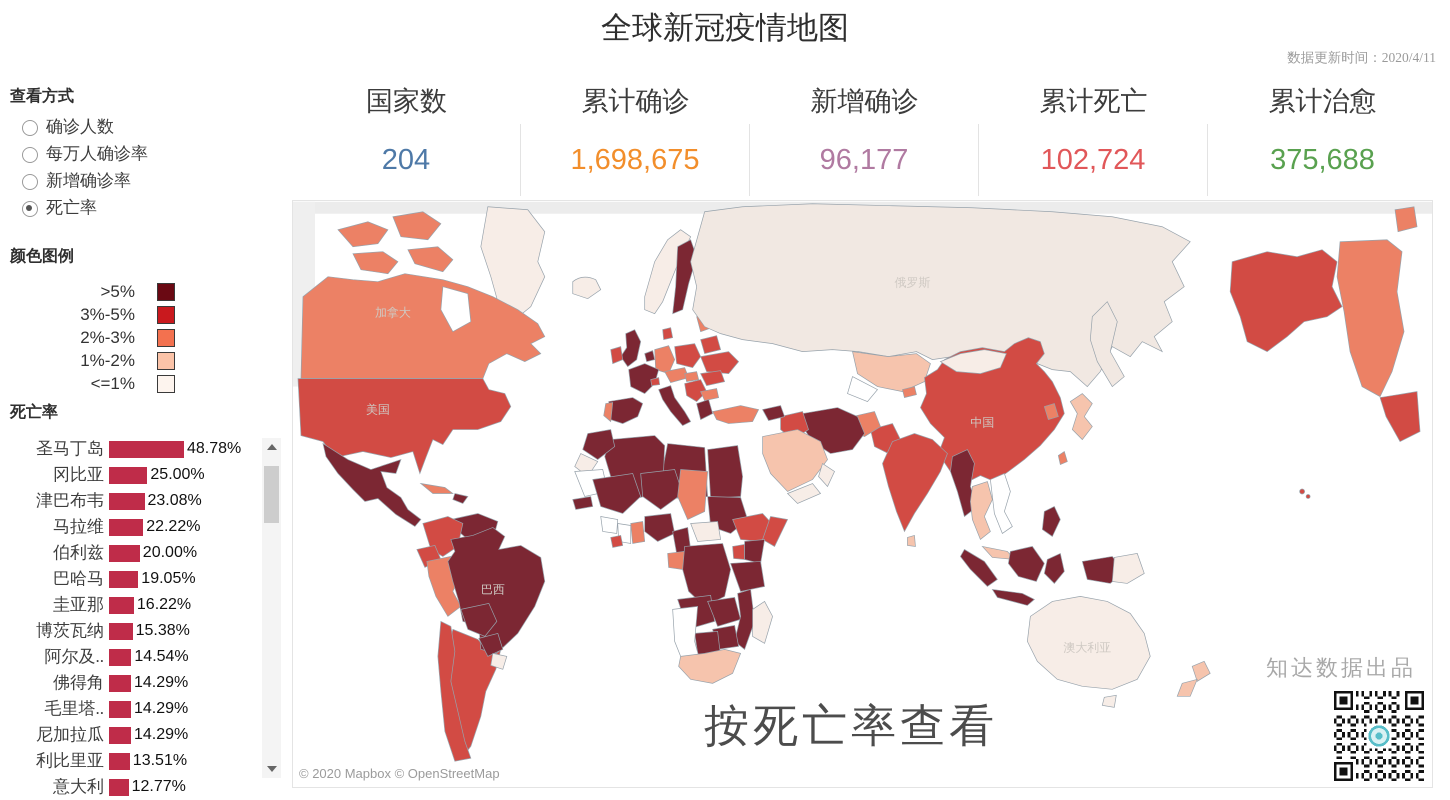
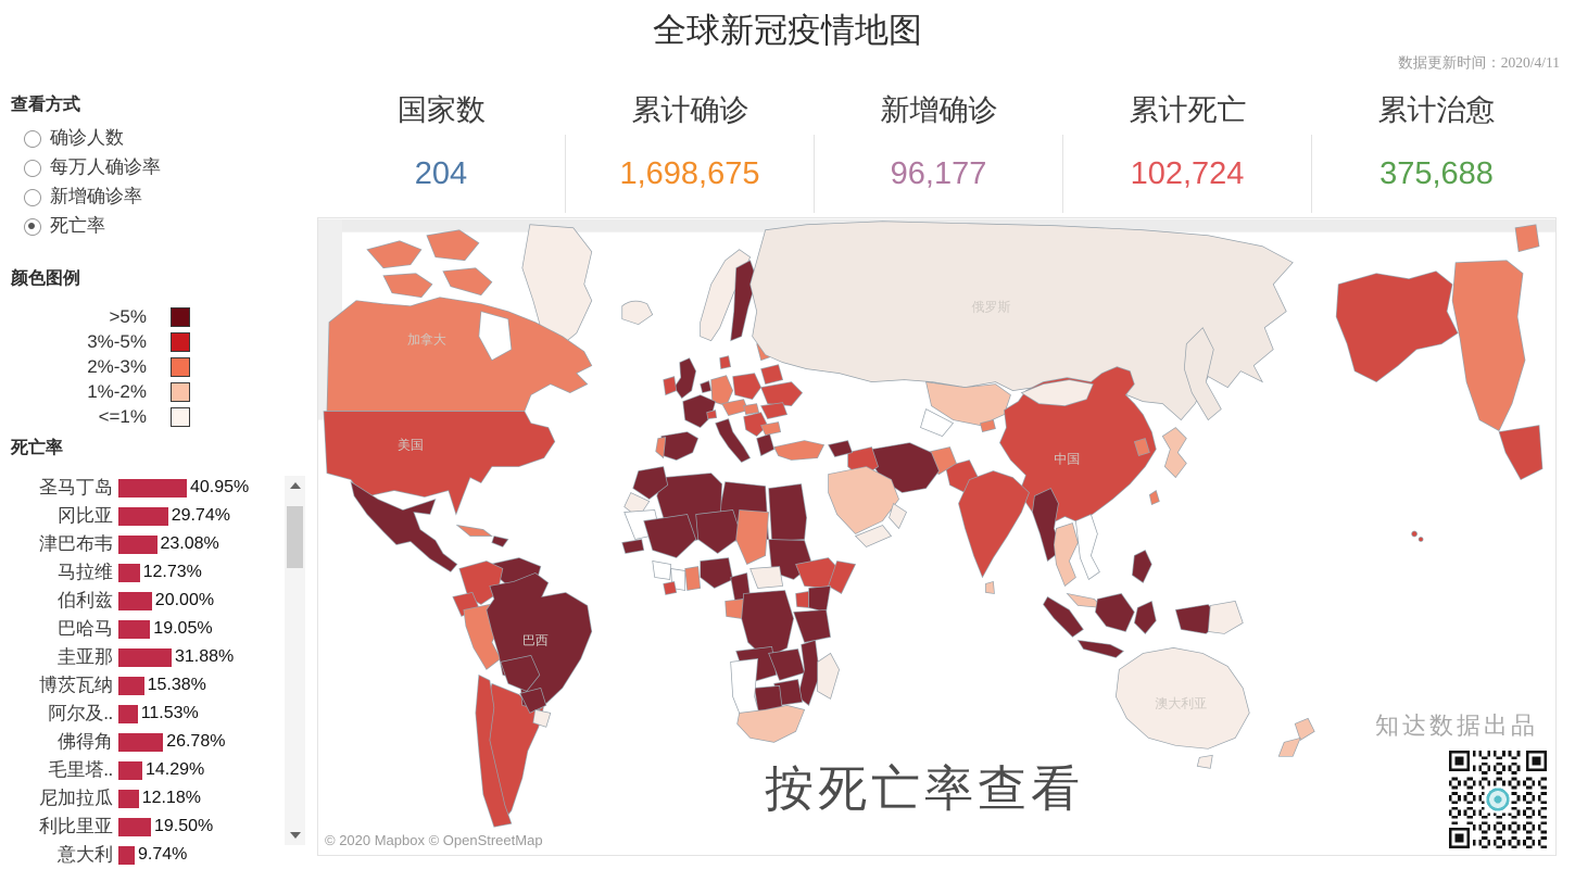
死亡率/圣马丁岛: 48.78% -> 40.95%
死亡率/冈比亚: 25.00% -> 29.74%
死亡率/马拉维: 22.22% -> 12.73%
死亡率/圭亚那: 16.22% -> 31.88%
死亡率/阿尔及..: 14.54% -> 11.53%
死亡率/佛得角: 14.29% -> 26.78%
死亡率/尼加拉瓜: 14.29% -> 12.18%
死亡率/利比里亚: 13.51% -> 19.50%
死亡率/意大利: 12.77% -> 9.74%
